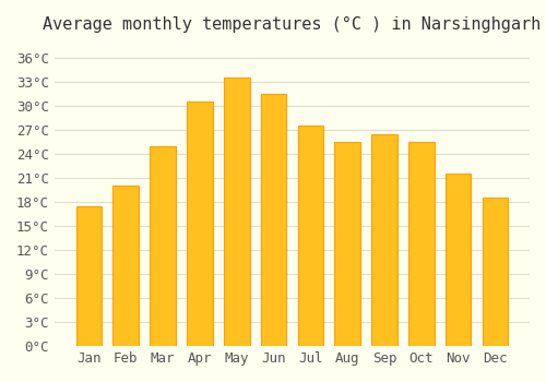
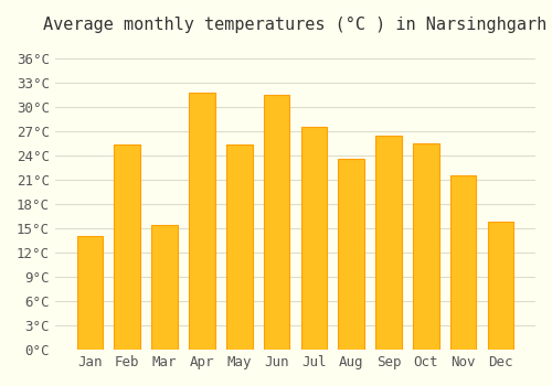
Jan: 17.5°C -> 14.0°C
Feb: 20.0°C -> 25.4°C
Mar: 25.0°C -> 15.4°C
Apr: 30.5°C -> 31.8°C
May: 33.5°C -> 25.4°C
Aug: 25.5°C -> 23.6°C
Dec: 18.5°C -> 15.8°C
